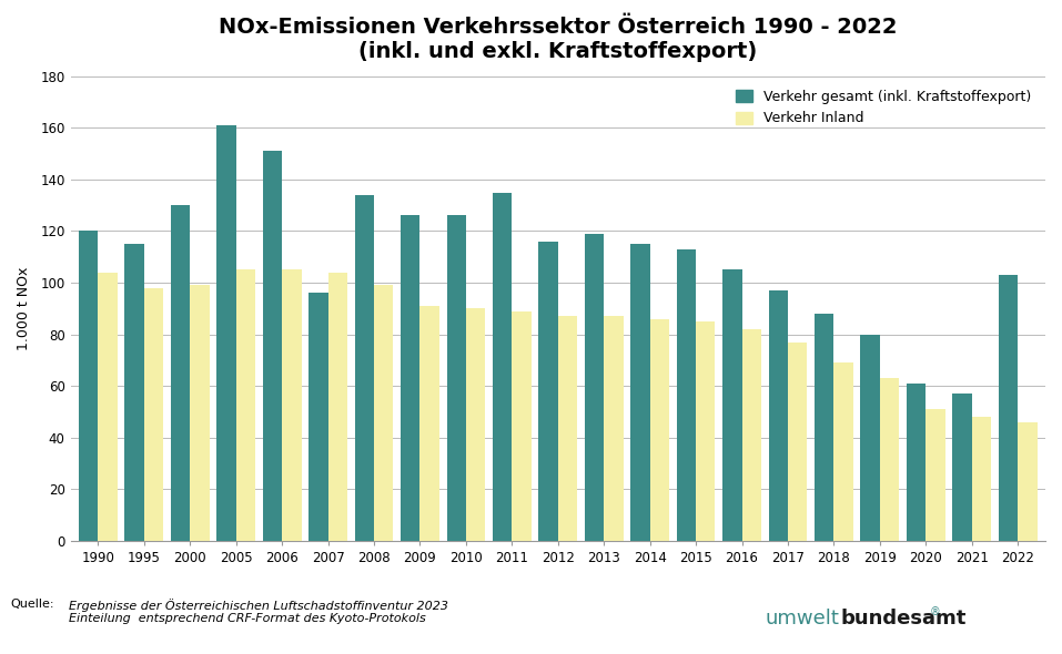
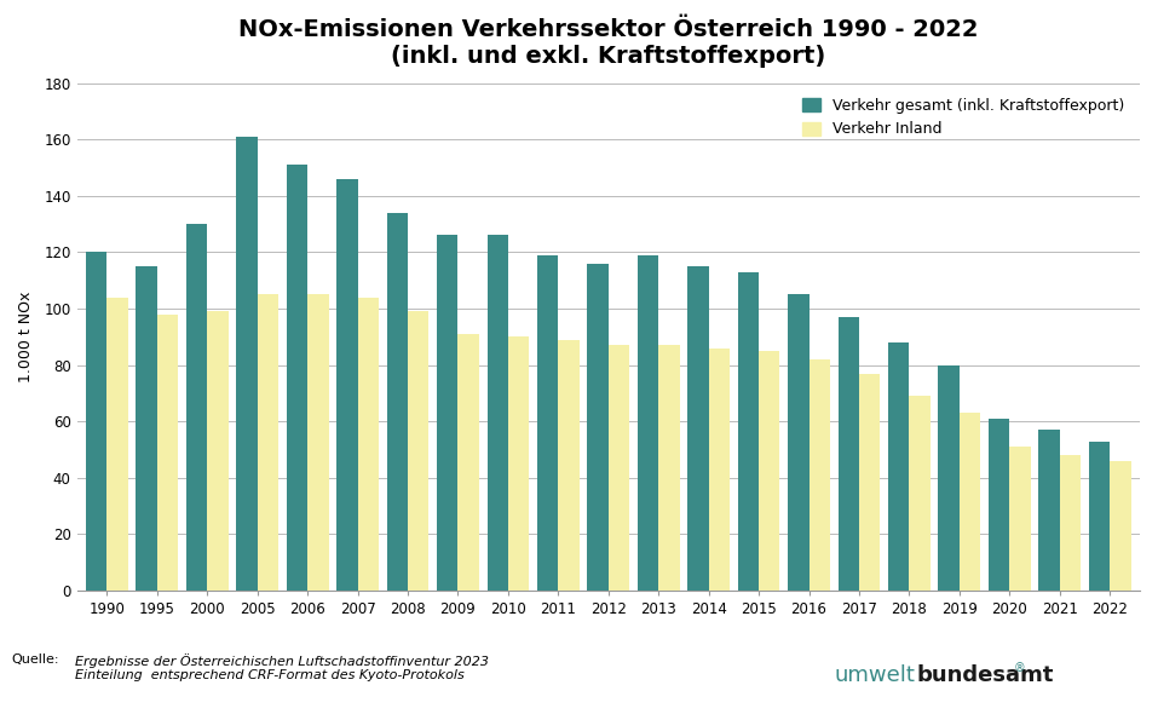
Verkehr gesamt (inkl. Kraftstoffexport)/2007: 96 -> 146
Verkehr gesamt (inkl. Kraftstoffexport)/2011: 135 -> 119
Verkehr gesamt (inkl. Kraftstoffexport)/2022: 103 -> 53
